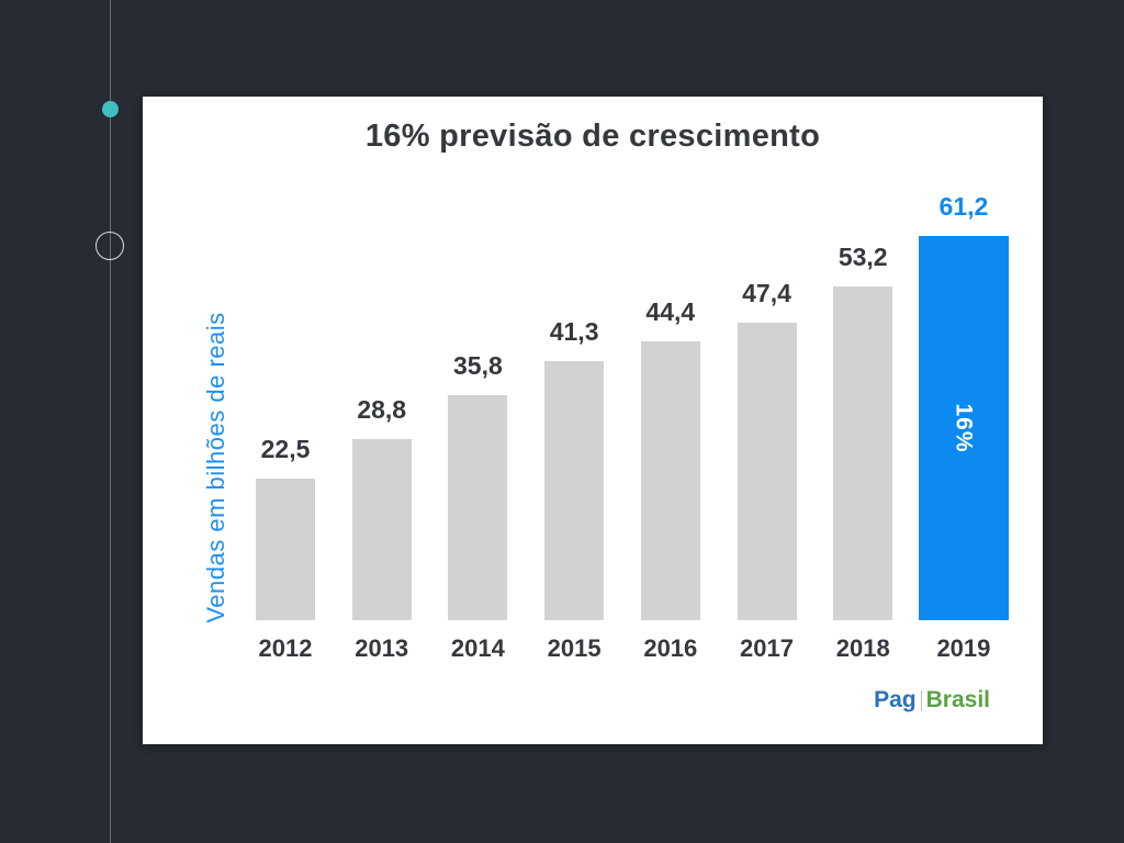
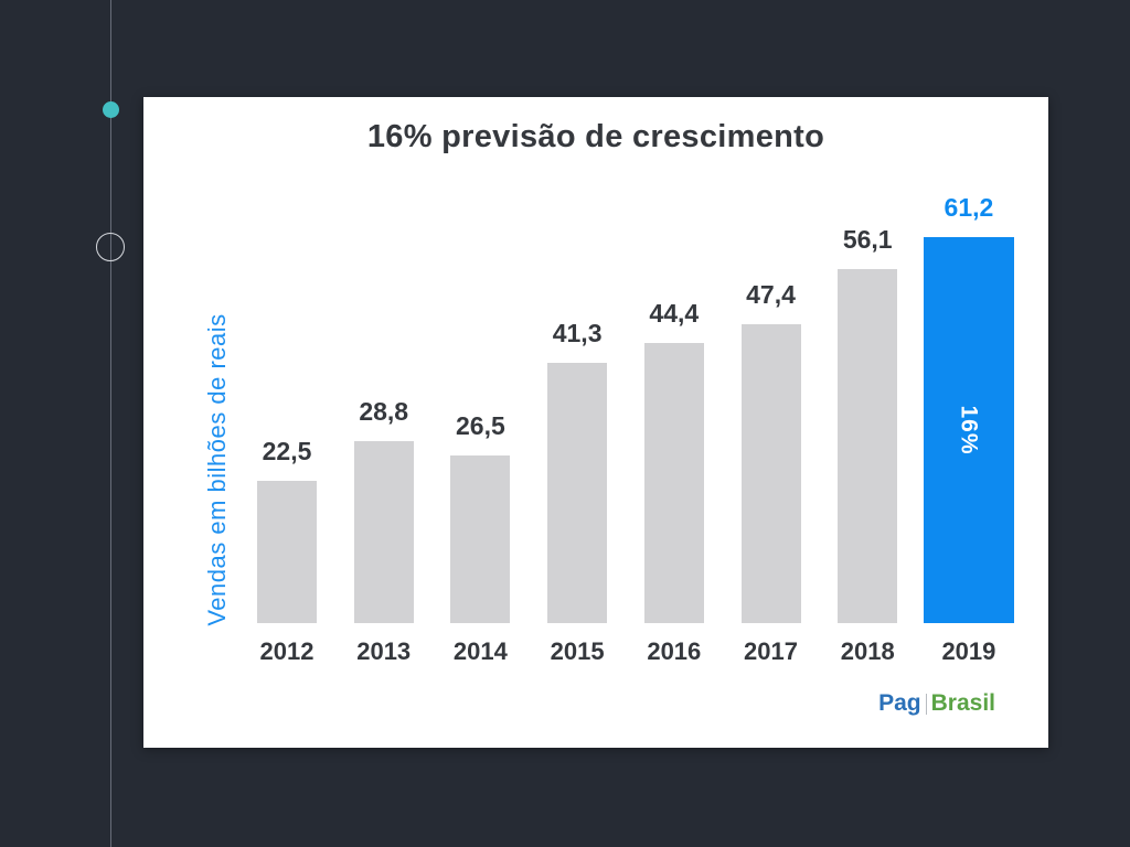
2014: 35,8 -> 26,5
2018: 53,2 -> 56,1
